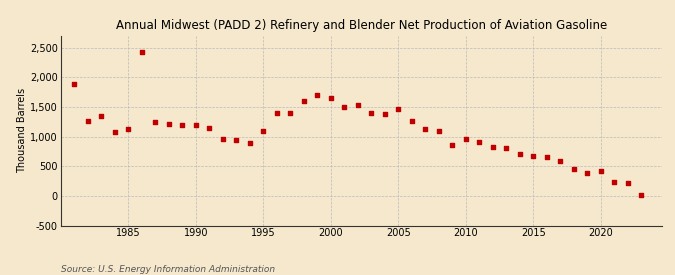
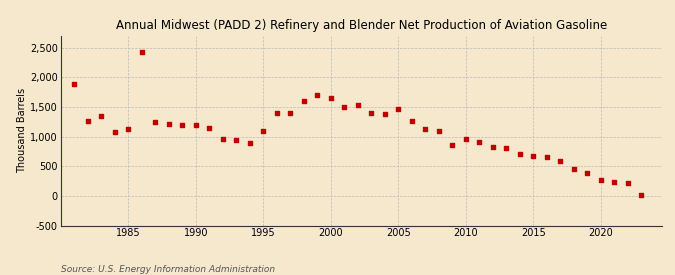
2020: 420 -> 260
